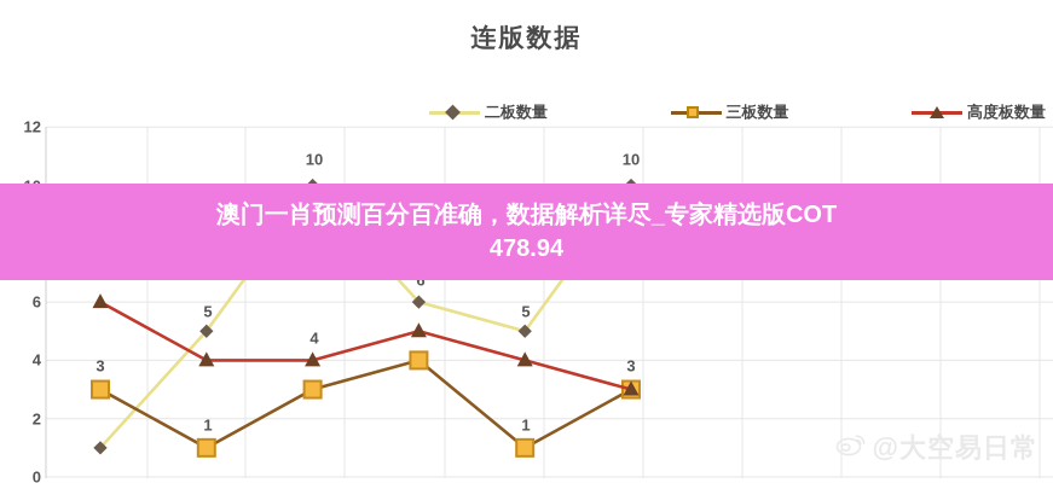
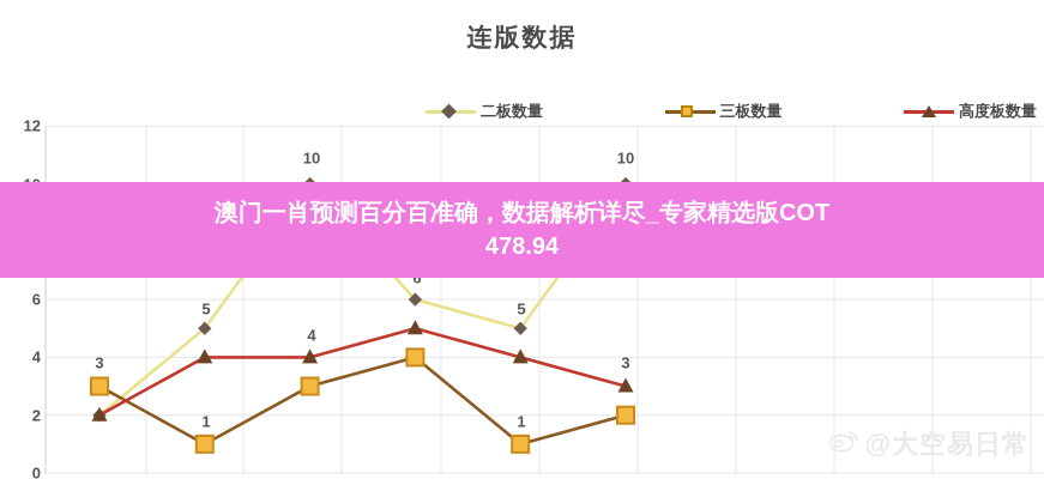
二板数量/1: 1 -> 2
高度板数量/1: 6 -> 2
三板数量/6: 3 -> 2
